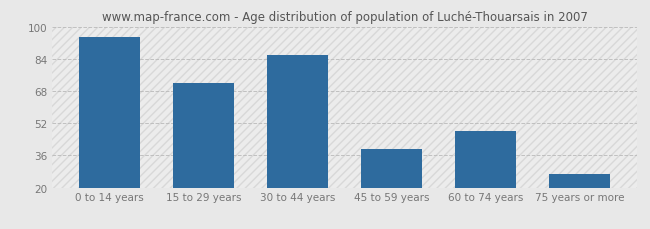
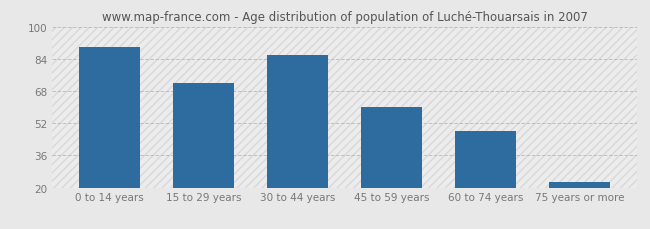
0 to 14 years: 95 -> 90
45 to 59 years: 39 -> 60
75 years or more: 27 -> 23
